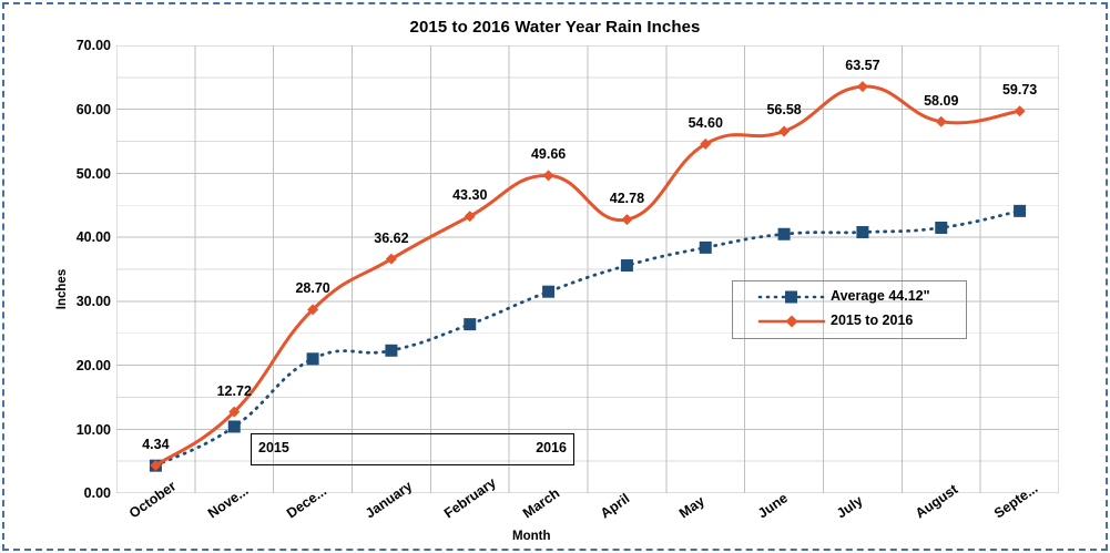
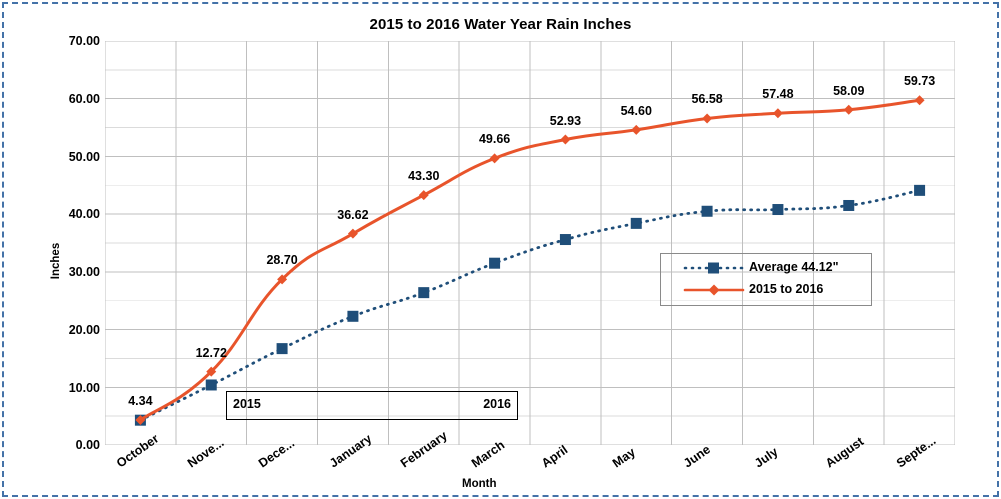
Average 44.12"/Dece...: 21 -> 17
2015 to 2016/April: 42.78 -> 52.93
2015 to 2016/July: 63.57 -> 57.48
